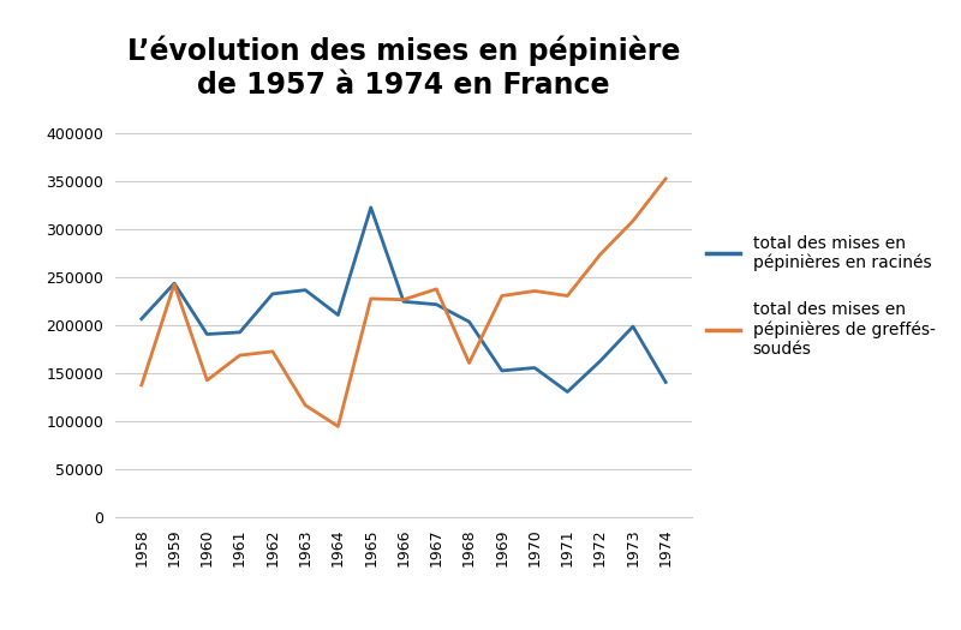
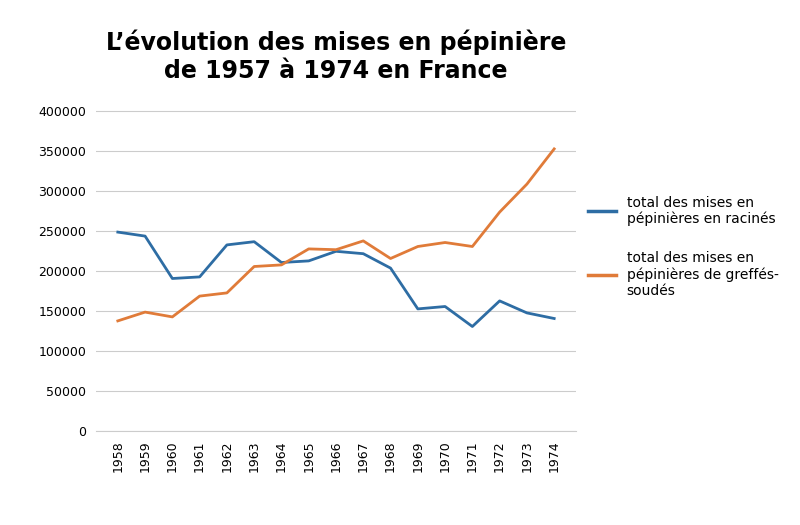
total des mises en pépinières en racinés/1958: 206000 -> 248000
total des mises en pépinières de greffés- soudés/1959: 242000 -> 148000
total des mises en pépinières de greffés- soudés/1963: 116000 -> 205000
total des mises en pépinières de greffés- soudés/1964: 94000 -> 207000
total des mises en pépinières en racinés/1965: 322000 -> 212000
total des mises en pépinières de greffés- soudés/1968: 160000 -> 215000
total des mises en pépinières en racinés/1973: 198000 -> 147000
